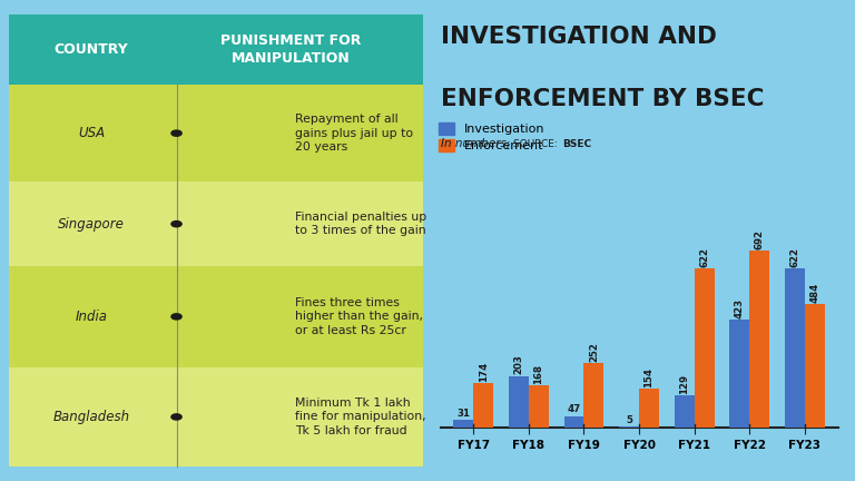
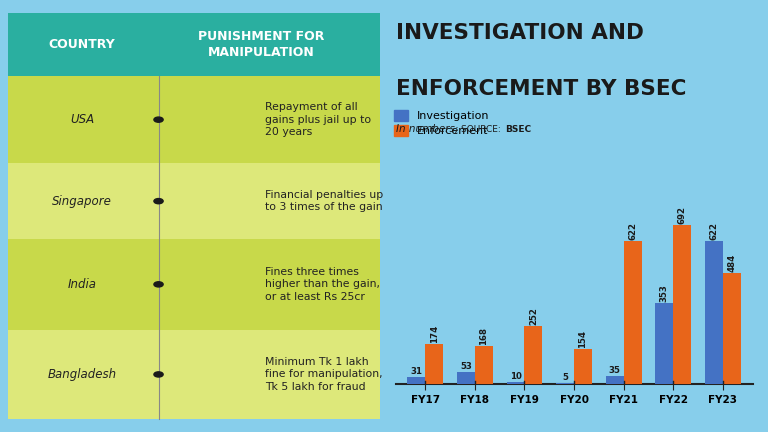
Investigation/FY18: 203 -> 53
Investigation/FY19: 47 -> 10
Investigation/FY21: 129 -> 35
Investigation/FY22: 423 -> 353
